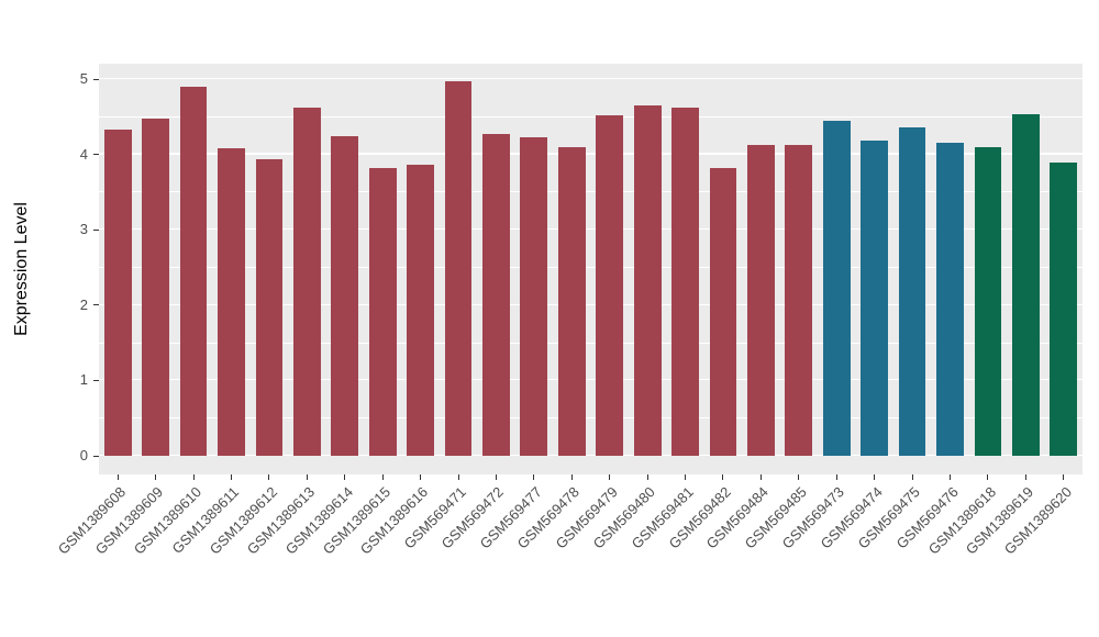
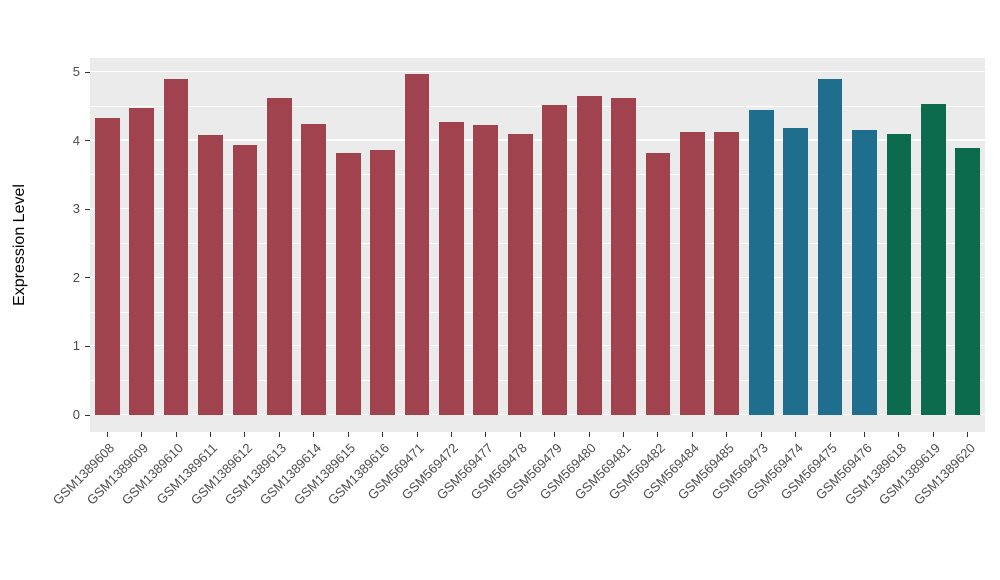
GSM569475: 4.4 -> 4.9
